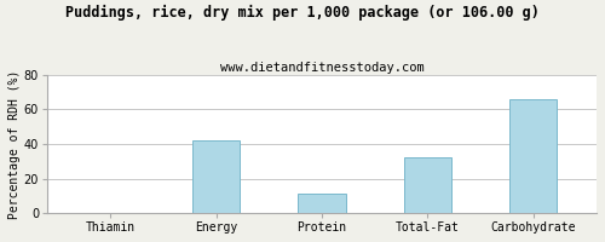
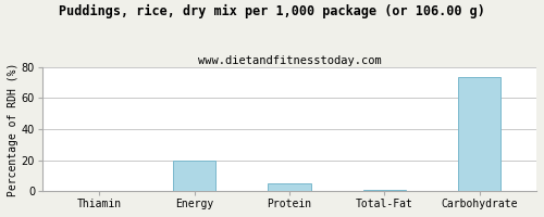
Energy: 42 -> 20
Protein: 11 -> 5
Total-Fat: 32 -> 0
Carbohydrate: 66 -> 74
